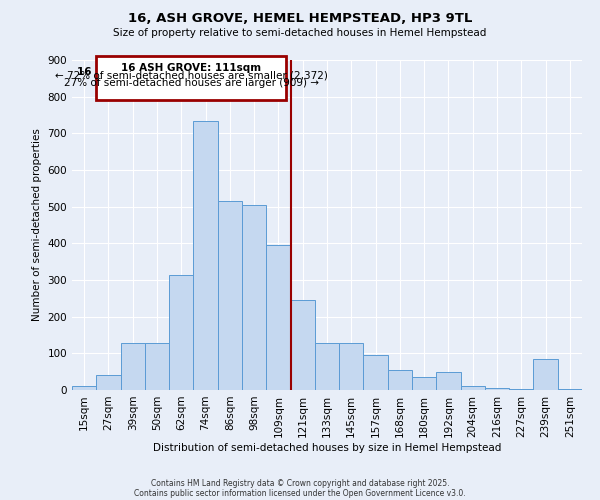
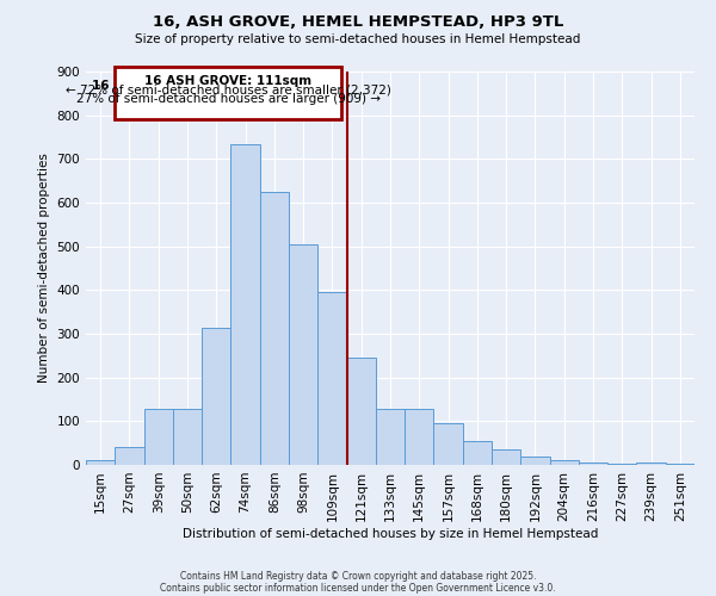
86sqm: 515 -> 625
192sqm: 50 -> 20
239sqm: 85 -> 5
